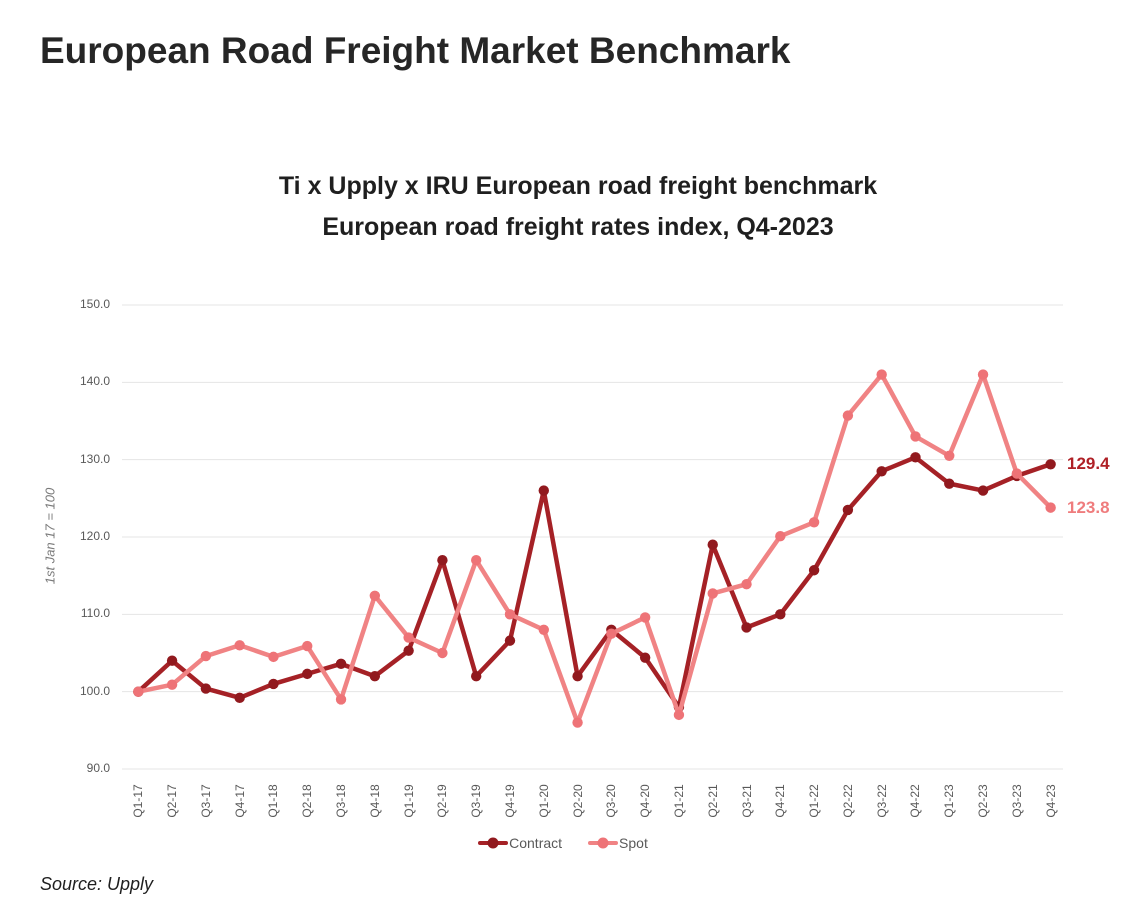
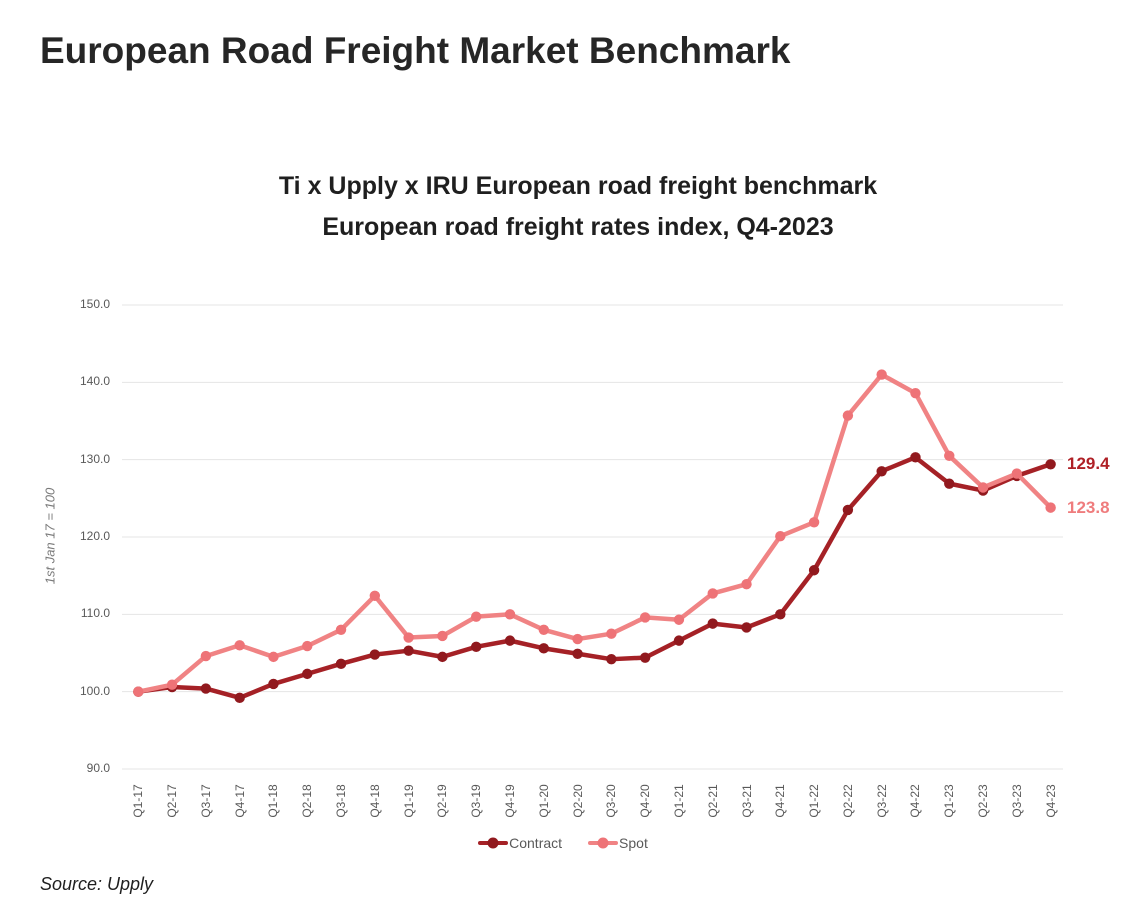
Contract/Q2-17: 104 -> 101
Spot/Q3-18: 99 -> 108
Contract/Q4-18: 102 -> 105
Contract/Q2-19: 117 -> 104
Spot/Q2-19: 105 -> 107
Contract/Q3-19: 102 -> 106
Spot/Q3-19: 117 -> 110
Contract/Q1-20: 126 -> 106
Contract/Q2-20: 102 -> 105
Spot/Q2-20: 96 -> 107
Contract/Q3-20: 108 -> 104
Contract/Q1-21: 98 -> 107
Spot/Q1-21: 97 -> 109
Contract/Q2-21: 119 -> 109
Spot/Q4-22: 133 -> 139
Spot/Q2-23: 141 -> 126
